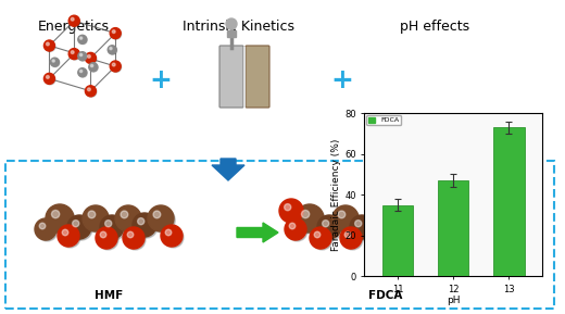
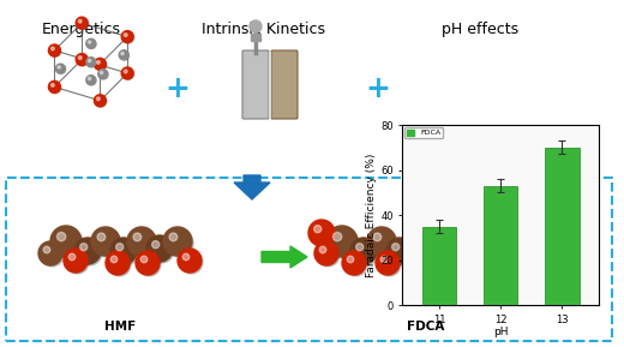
12: 47 -> 53
13: 73 -> 70
